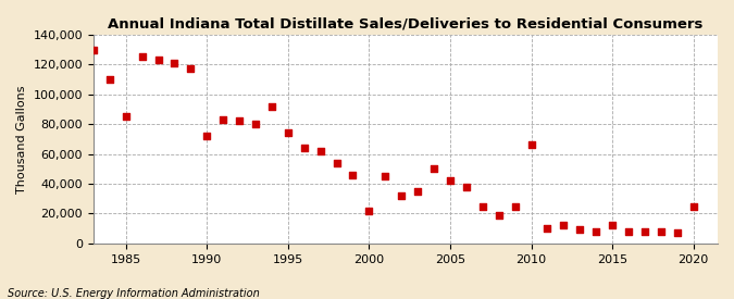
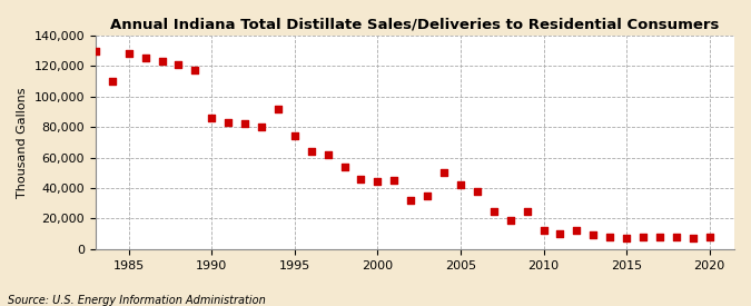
1985: 85,000 -> 128,000
1990: 72,000 -> 86,000
2000: 22,000 -> 44,000
2010: 66,000 -> 12,000
2015: 12,000 -> 7,000
2020: 25,000 -> 8,000
